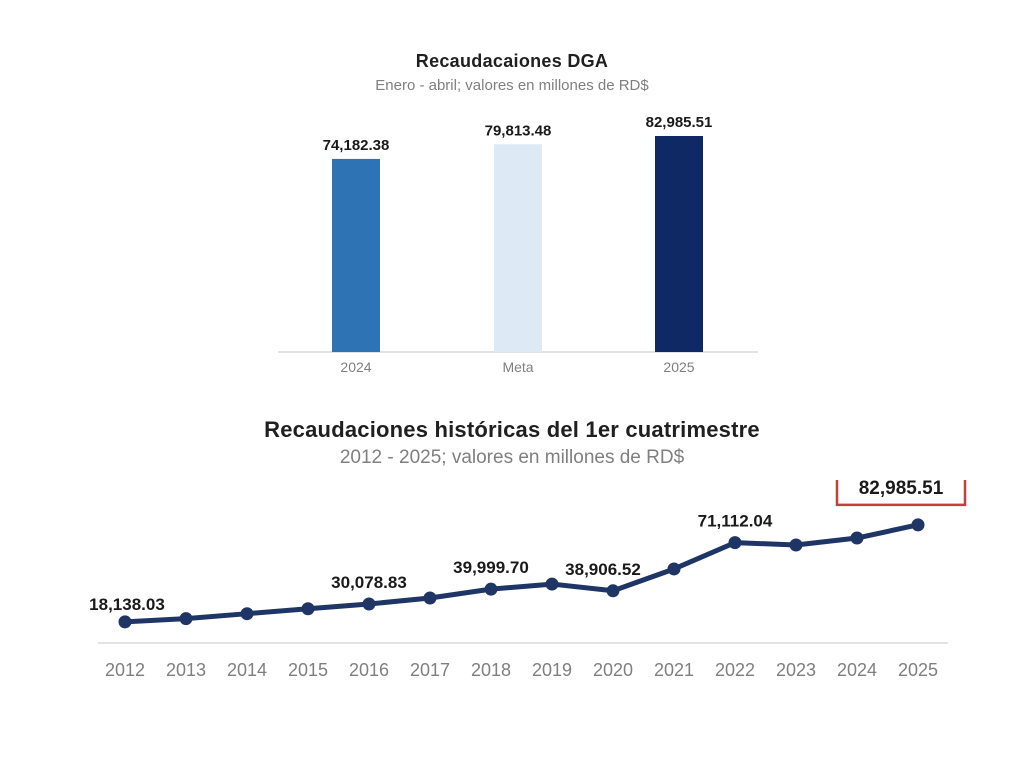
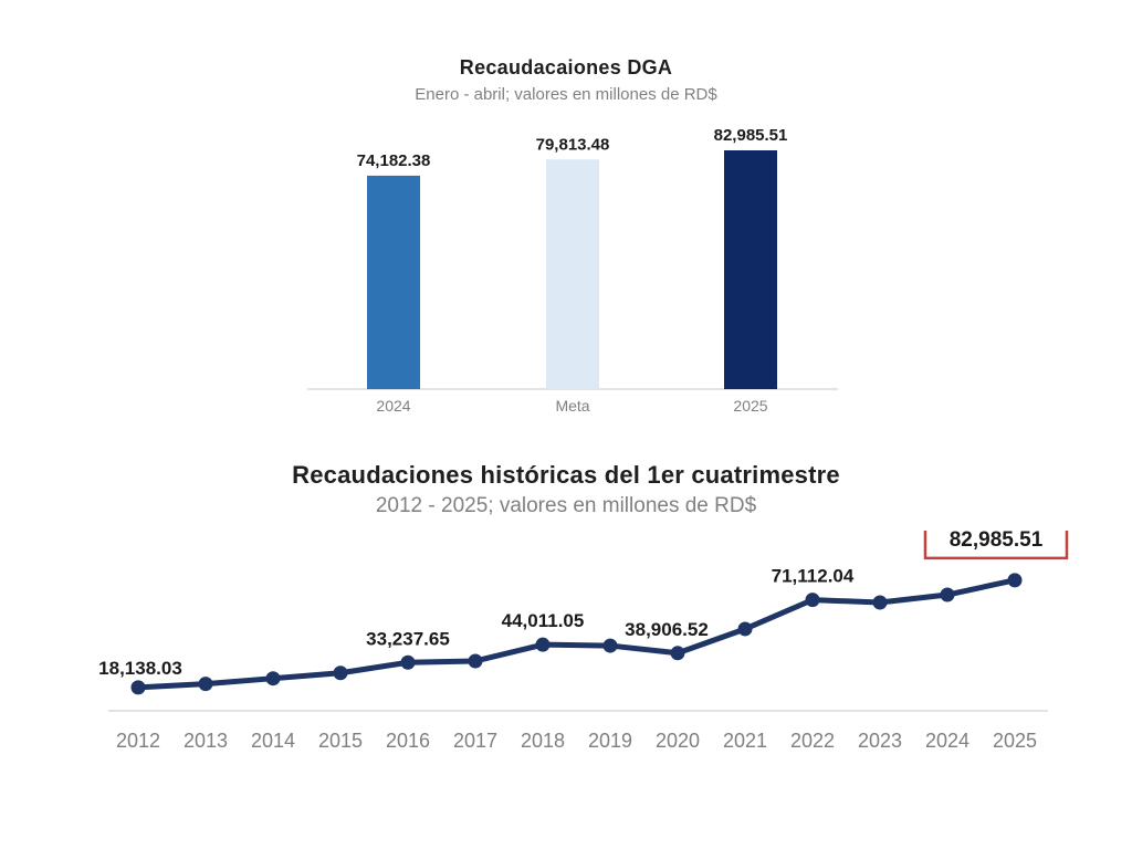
Recaudaciones históricas del 1er cuatrimestre/2016: 30,078.83 -> 33,237.65
Recaudaciones históricas del 1er cuatrimestre/2018: 39,999.70 -> 44,011.05
